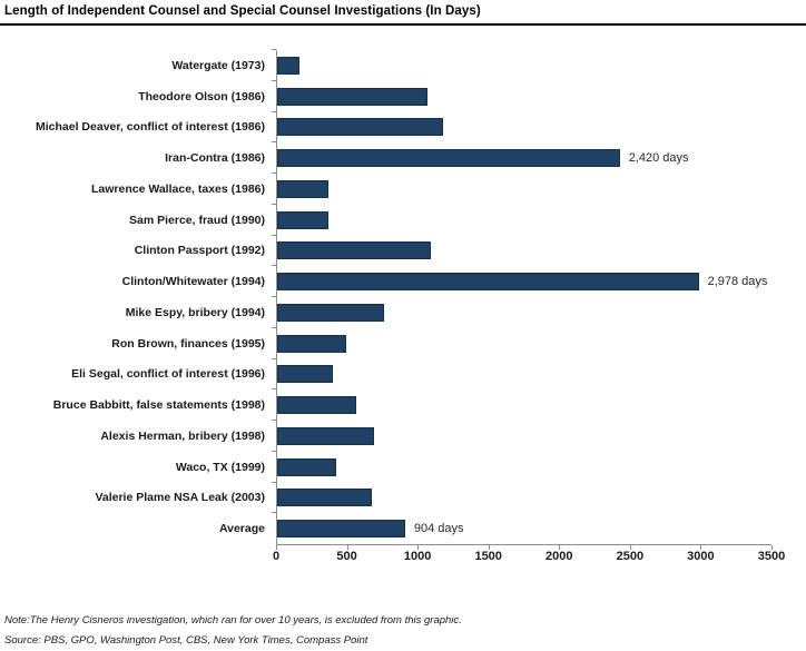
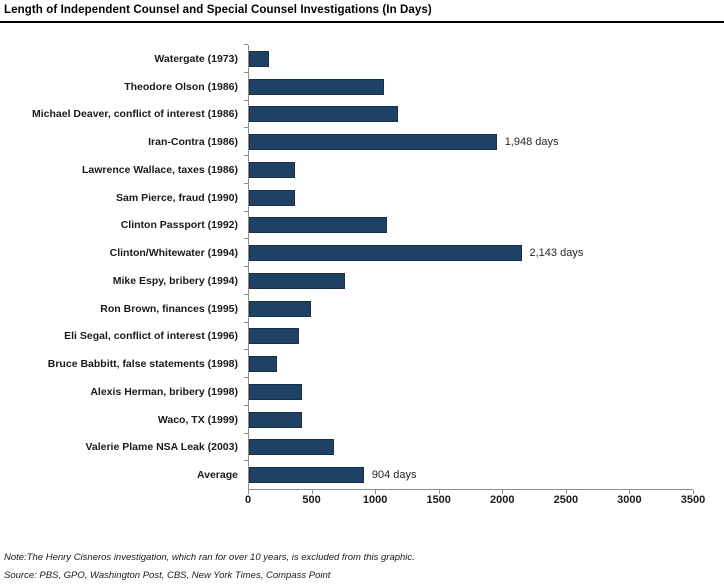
Iran-Contra (1986): 2,420 -> 1,948
Clinton/Whitewater (1994): 2,978 -> 2,143
Bruce Babbitt, false statements (1998): 560 -> 220
Alexis Herman, bribery (1998): 680 -> 420
